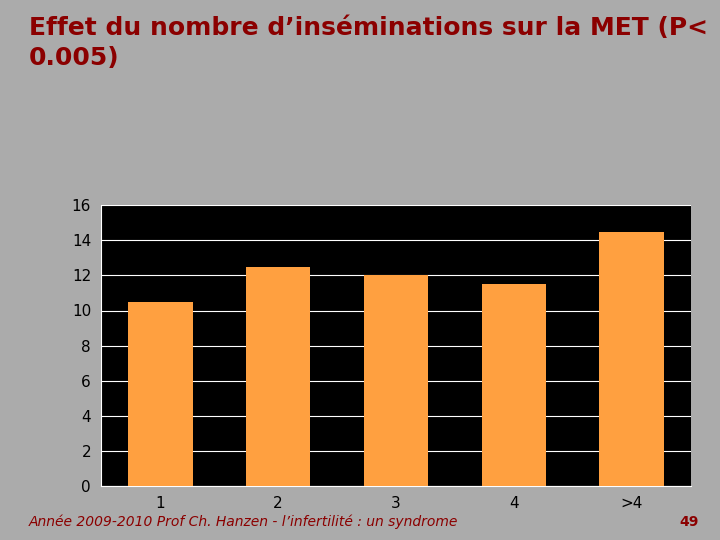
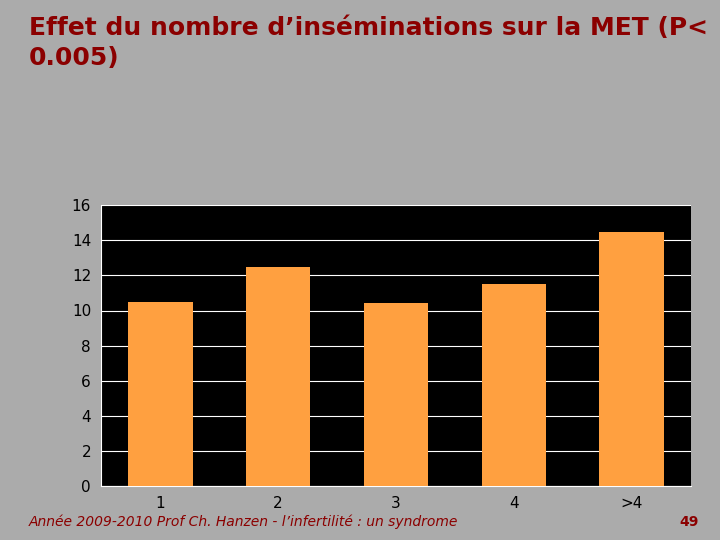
3: 12.0 -> 10.4
